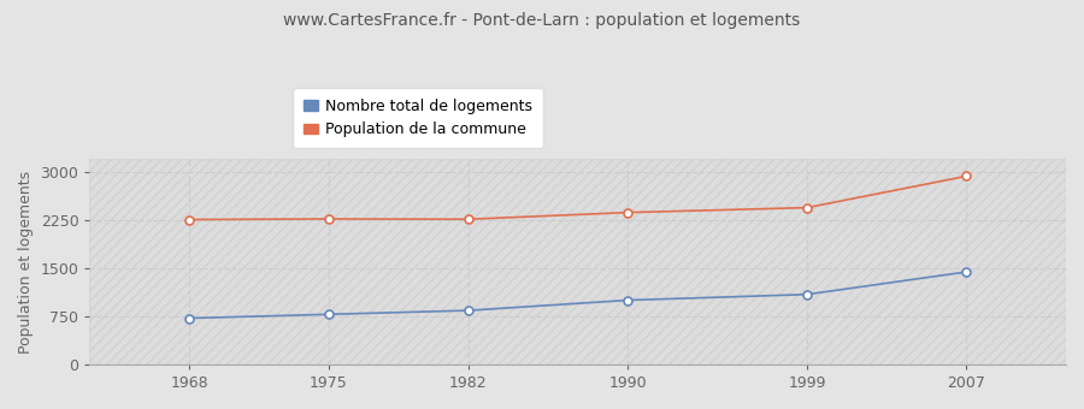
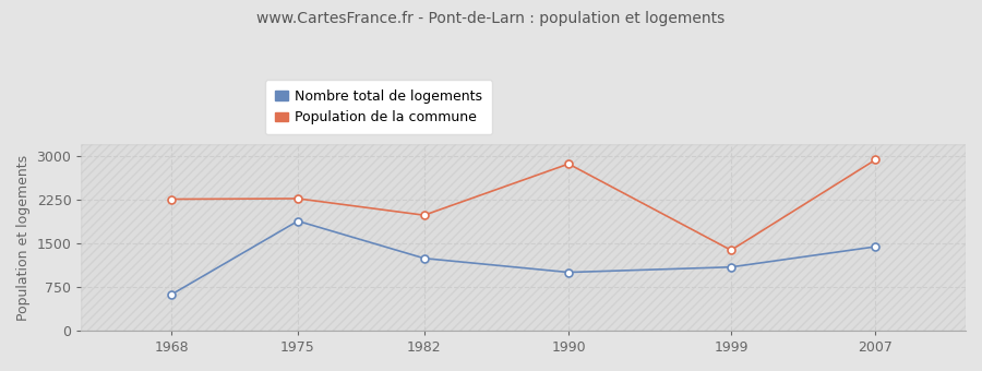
Nombre total de logements/1968: 720 -> 620
Nombre total de logements/1975: 780 -> 1880
Nombre total de logements/1982: 840 -> 1240
Population de la commune/1982: 2260 -> 1980
Population de la commune/1990: 2360 -> 2860
Population de la commune/1999: 2440 -> 1380
